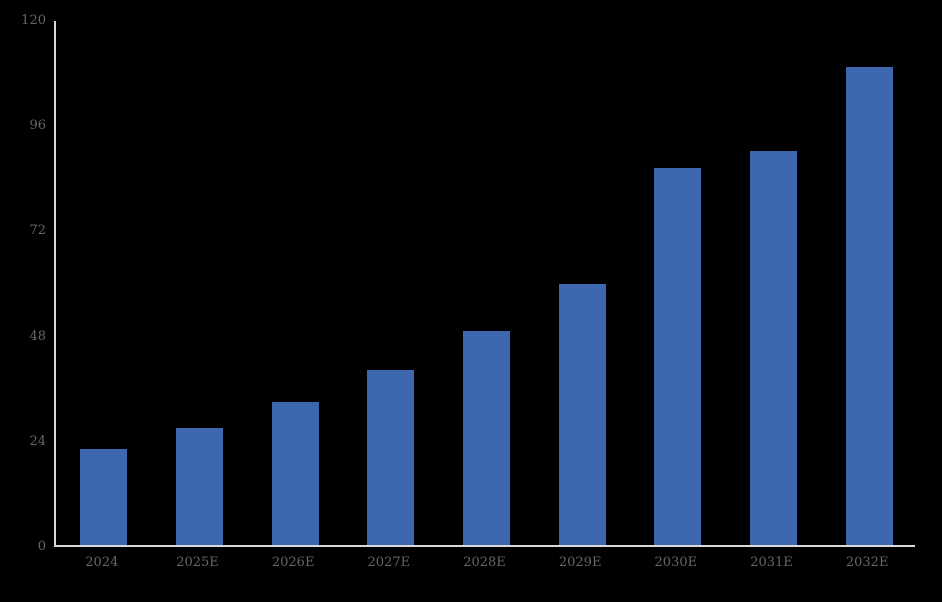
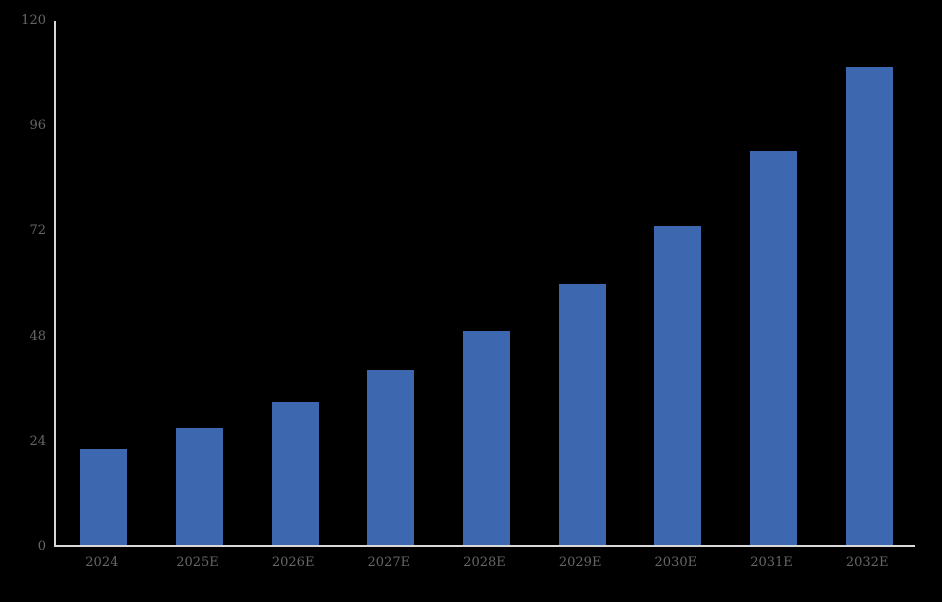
2030E: 86 -> 73
